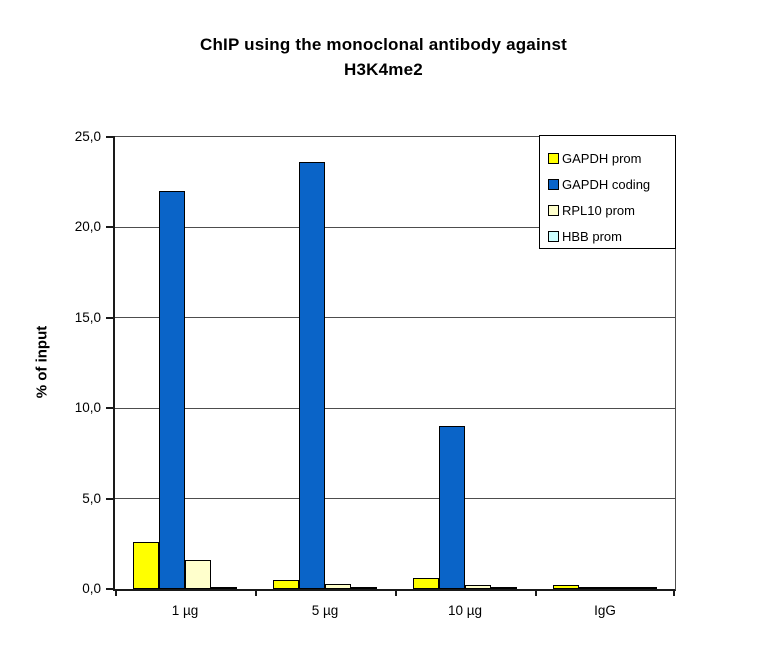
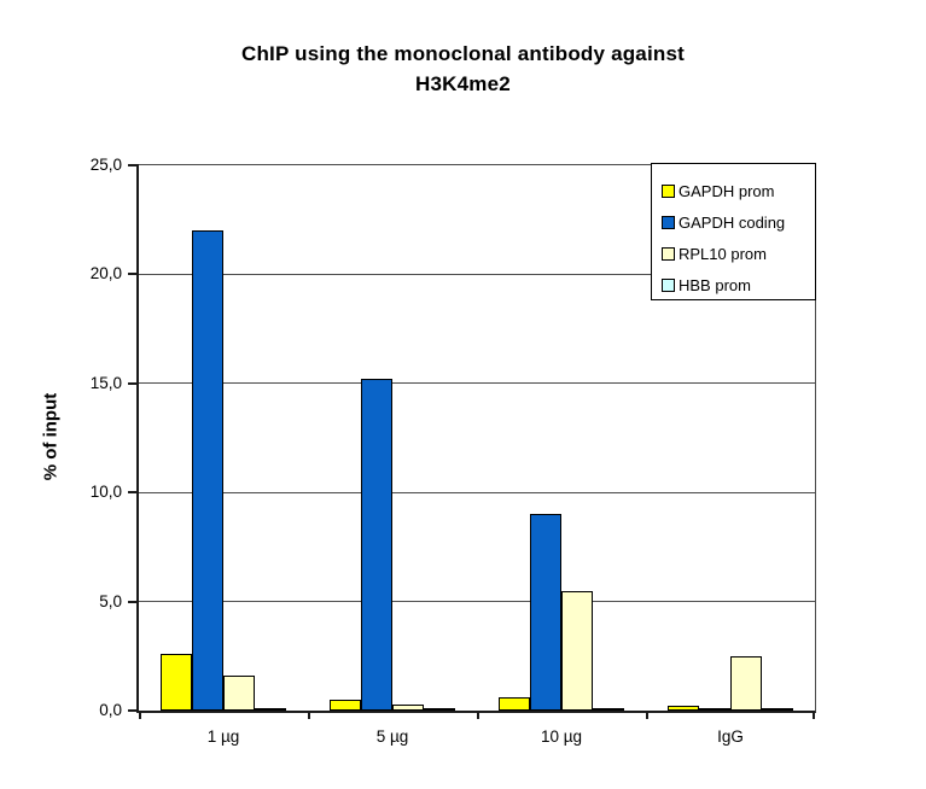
GAPDH coding/5 µg: 23,6 -> 15,2
RPL10 prom/10 µg: 0,2 -> 5,5
RPL10 prom/IgG: 0,1 -> 2,5
